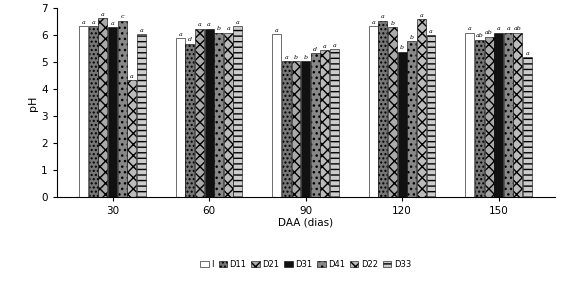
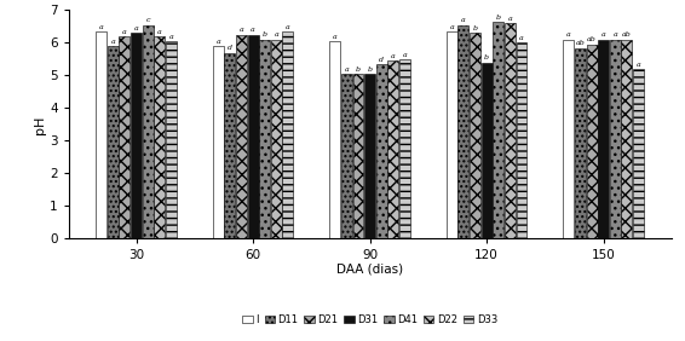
D11/30: 6.35 -> 5.90
D21/30: 6.65 -> 6.20
D22/30: 4.35 -> 6.20
D41/120: 5.80 -> 6.65
